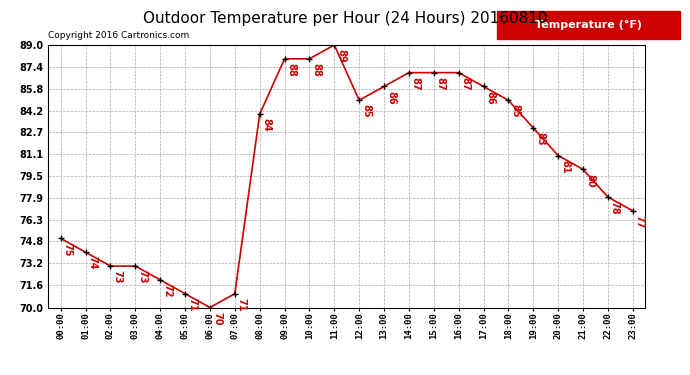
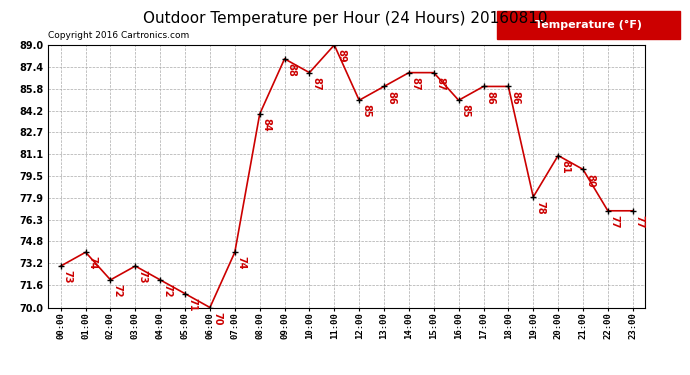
00:00: 75 -> 73
02:00: 73 -> 72
07:00: 71 -> 74
10:00: 88 -> 87
16:00: 87 -> 85
18:00: 85 -> 86
19:00: 83 -> 78
22:00: 78 -> 77
